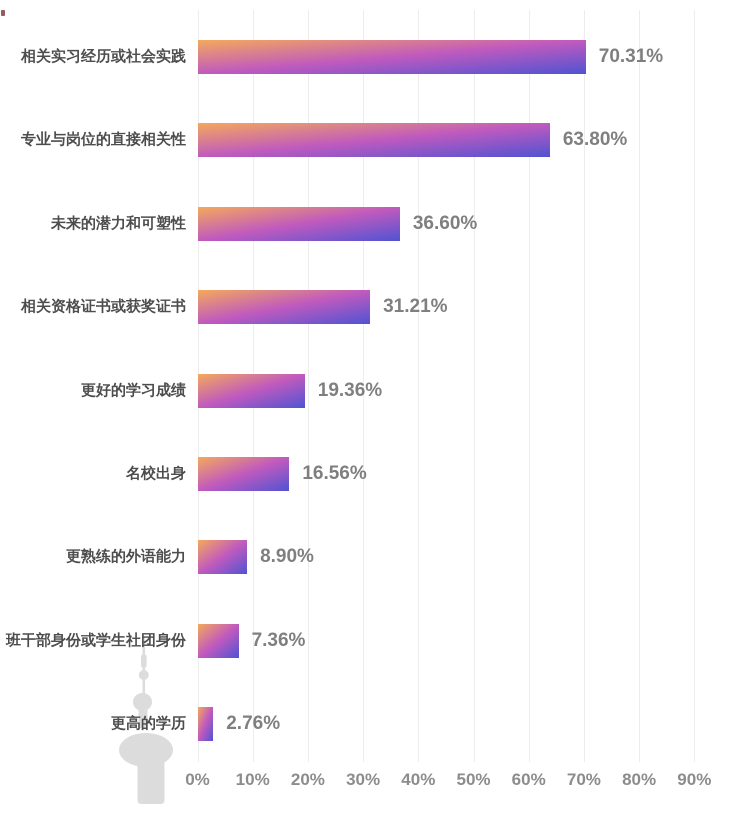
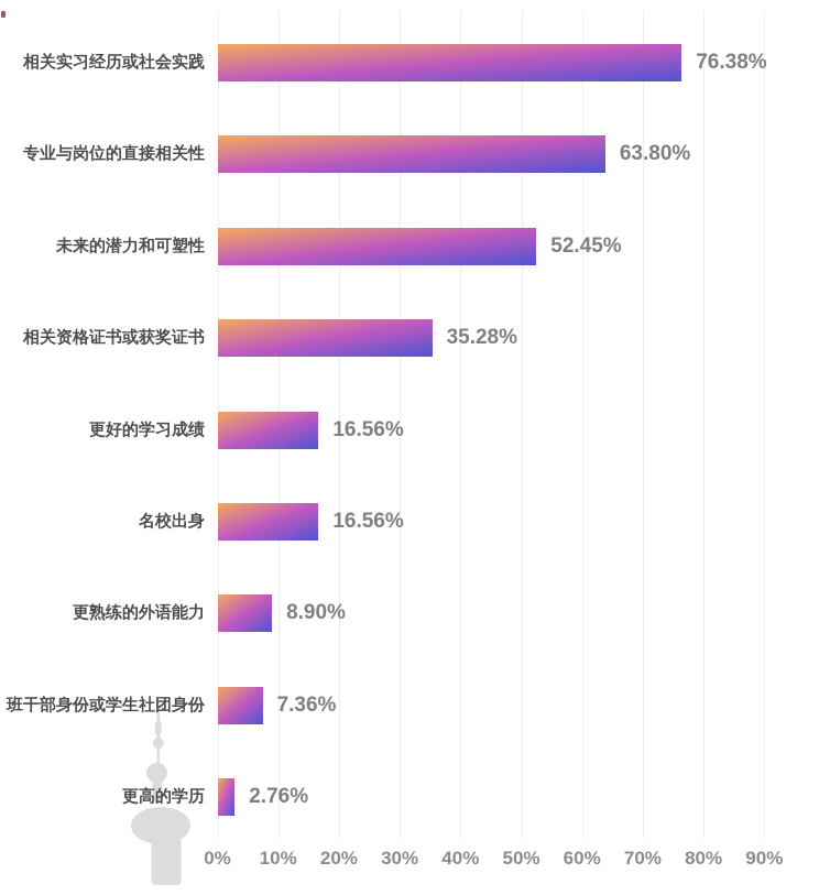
相关实习经历或社会实践: 70.31% -> 76.38%
未来的潜力和可塑性: 36.60% -> 52.45%
相关资格证书或获奖证书: 31.21% -> 35.28%
更好的学习成绩: 19.36% -> 16.56%
